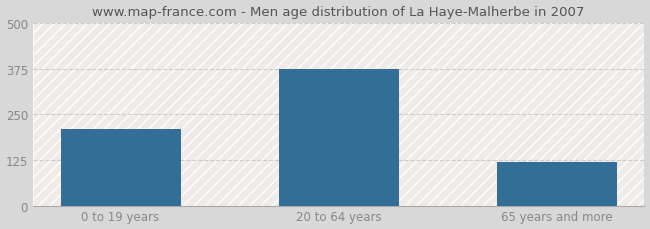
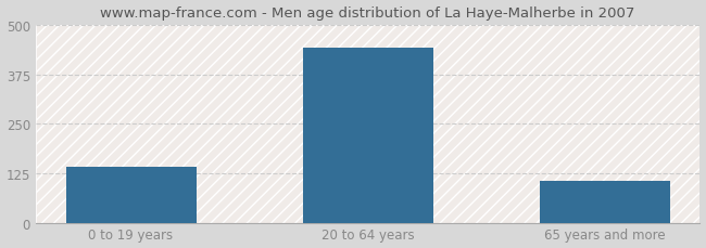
0 to 19 years: 210 -> 140
20 to 64 years: 375 -> 442
65 years and more: 120 -> 105
